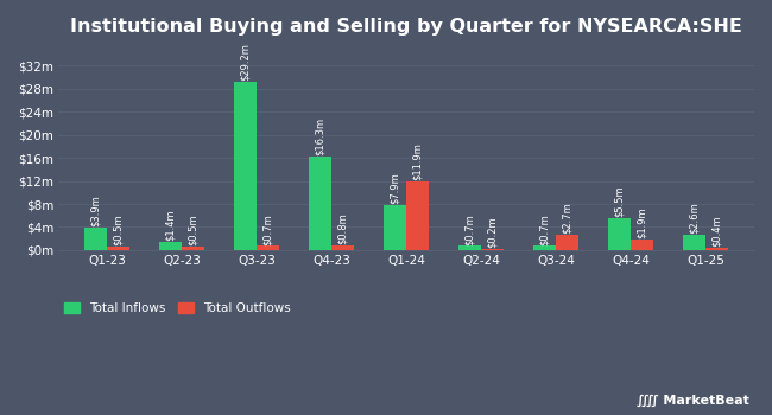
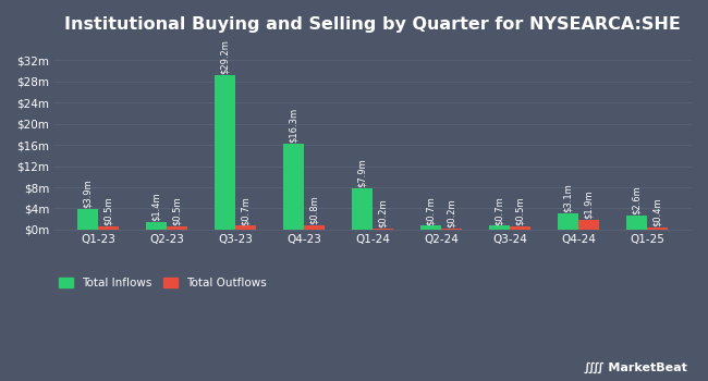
Total Outflows/Q1-24: $11.9m -> $0.2m
Total Outflows/Q3-24: $2.7m -> $0.5m
Total Inflows/Q4-24: $5.5m -> $3.1m
